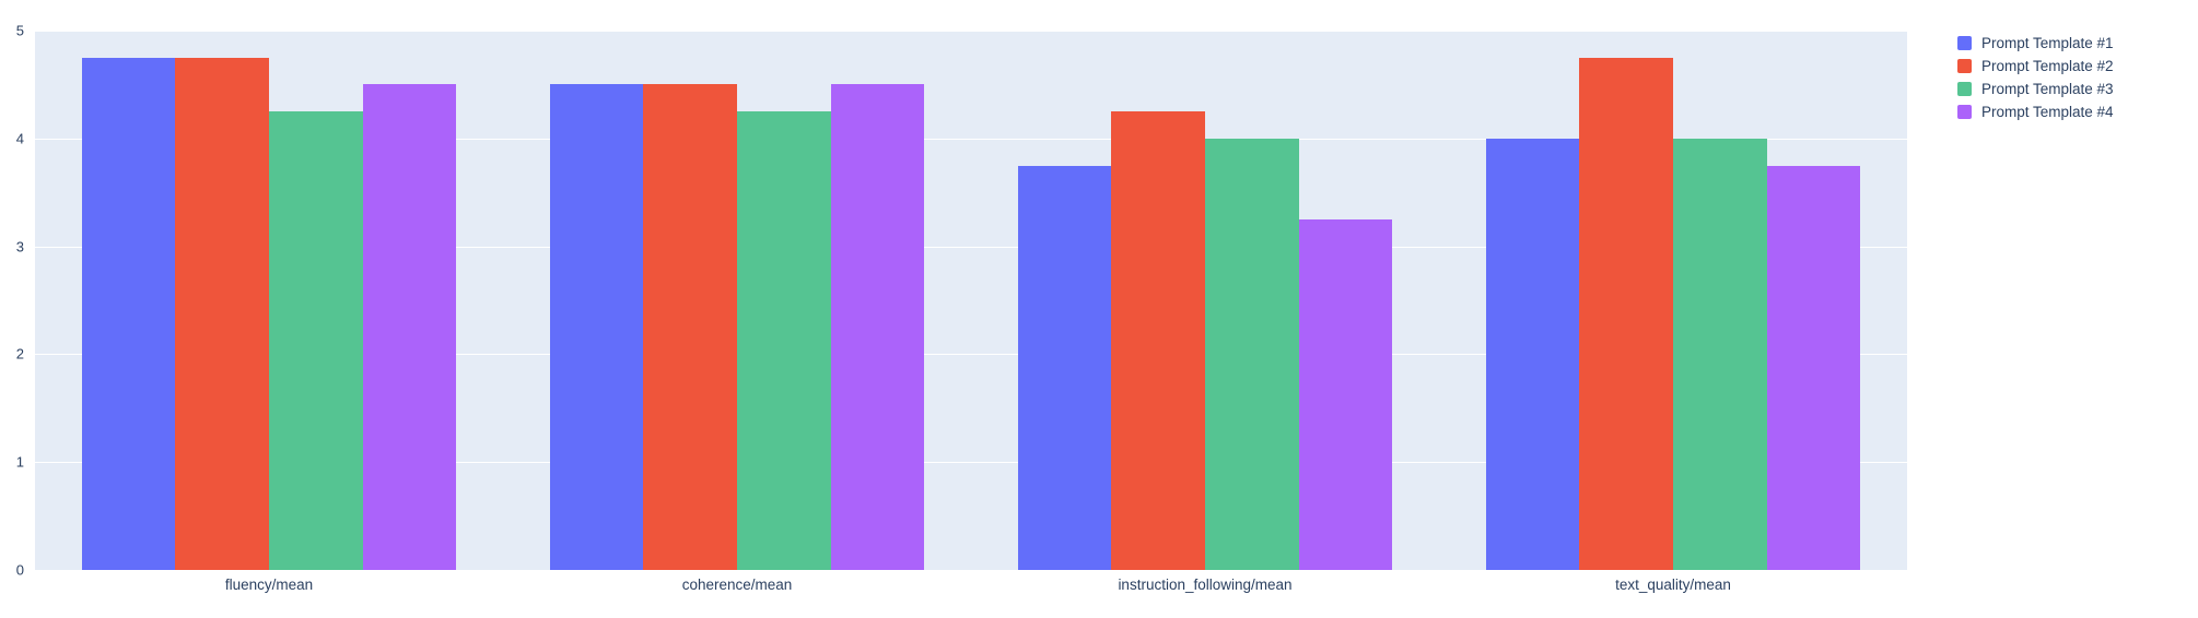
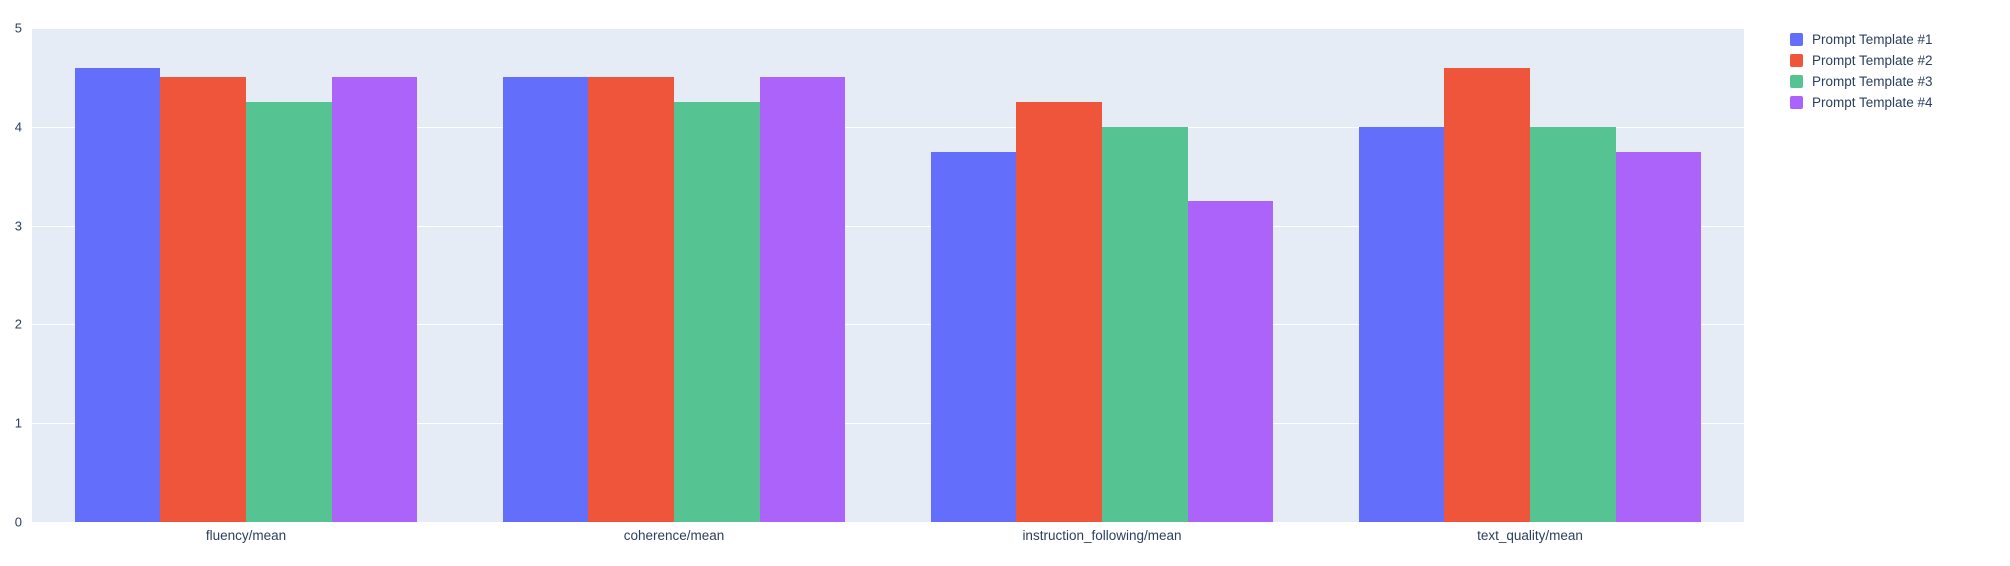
Prompt Template #1/fluency/mean: 4.8 -> 4.6
Prompt Template #2/fluency/mean: 4.8 -> 4.5
Prompt Template #2/text_quality/mean: 4.8 -> 4.6
